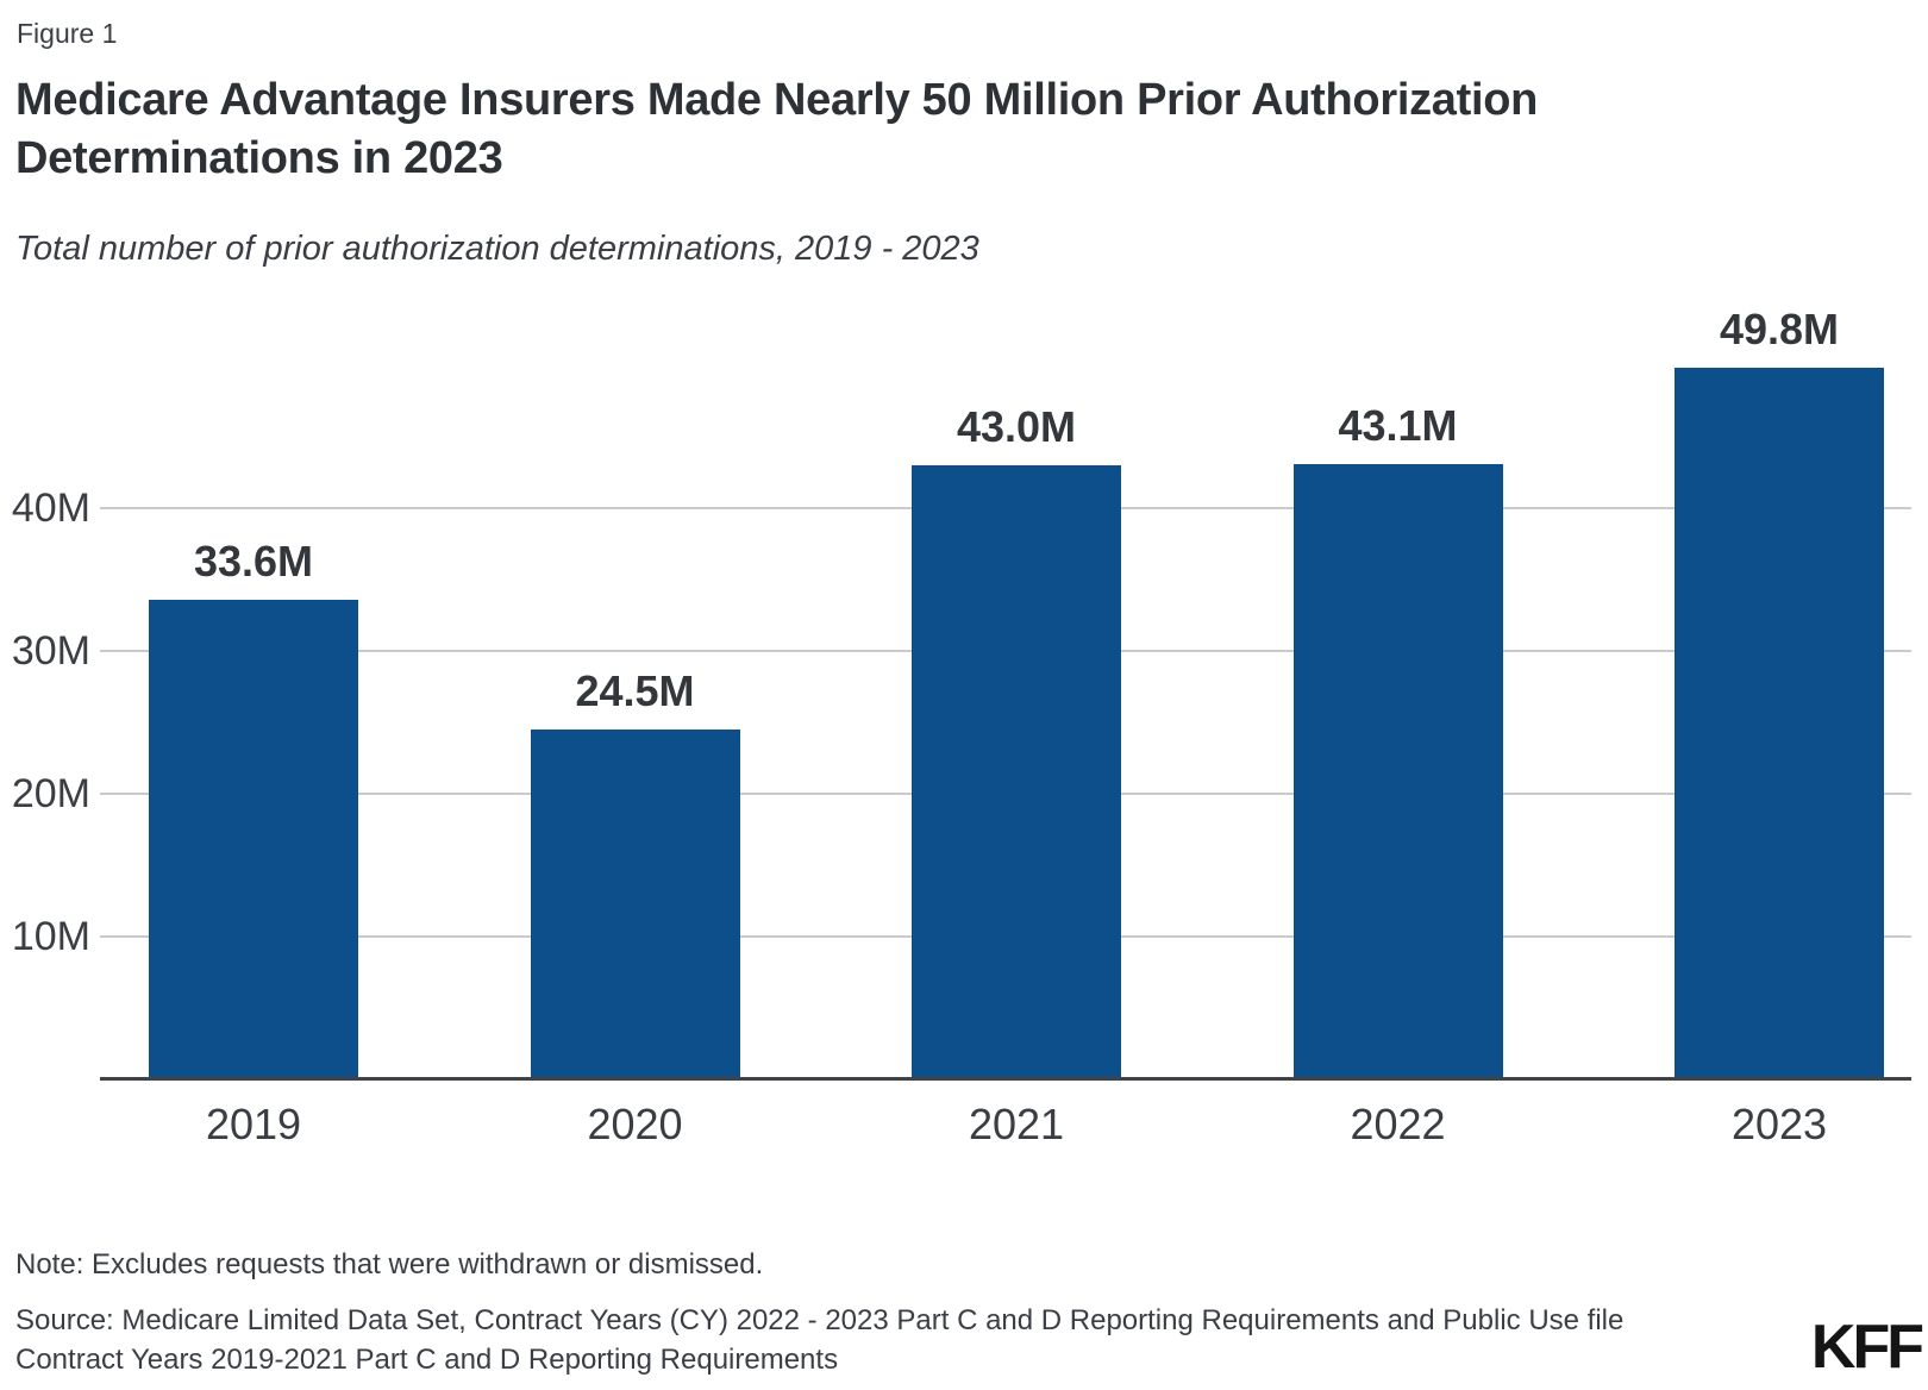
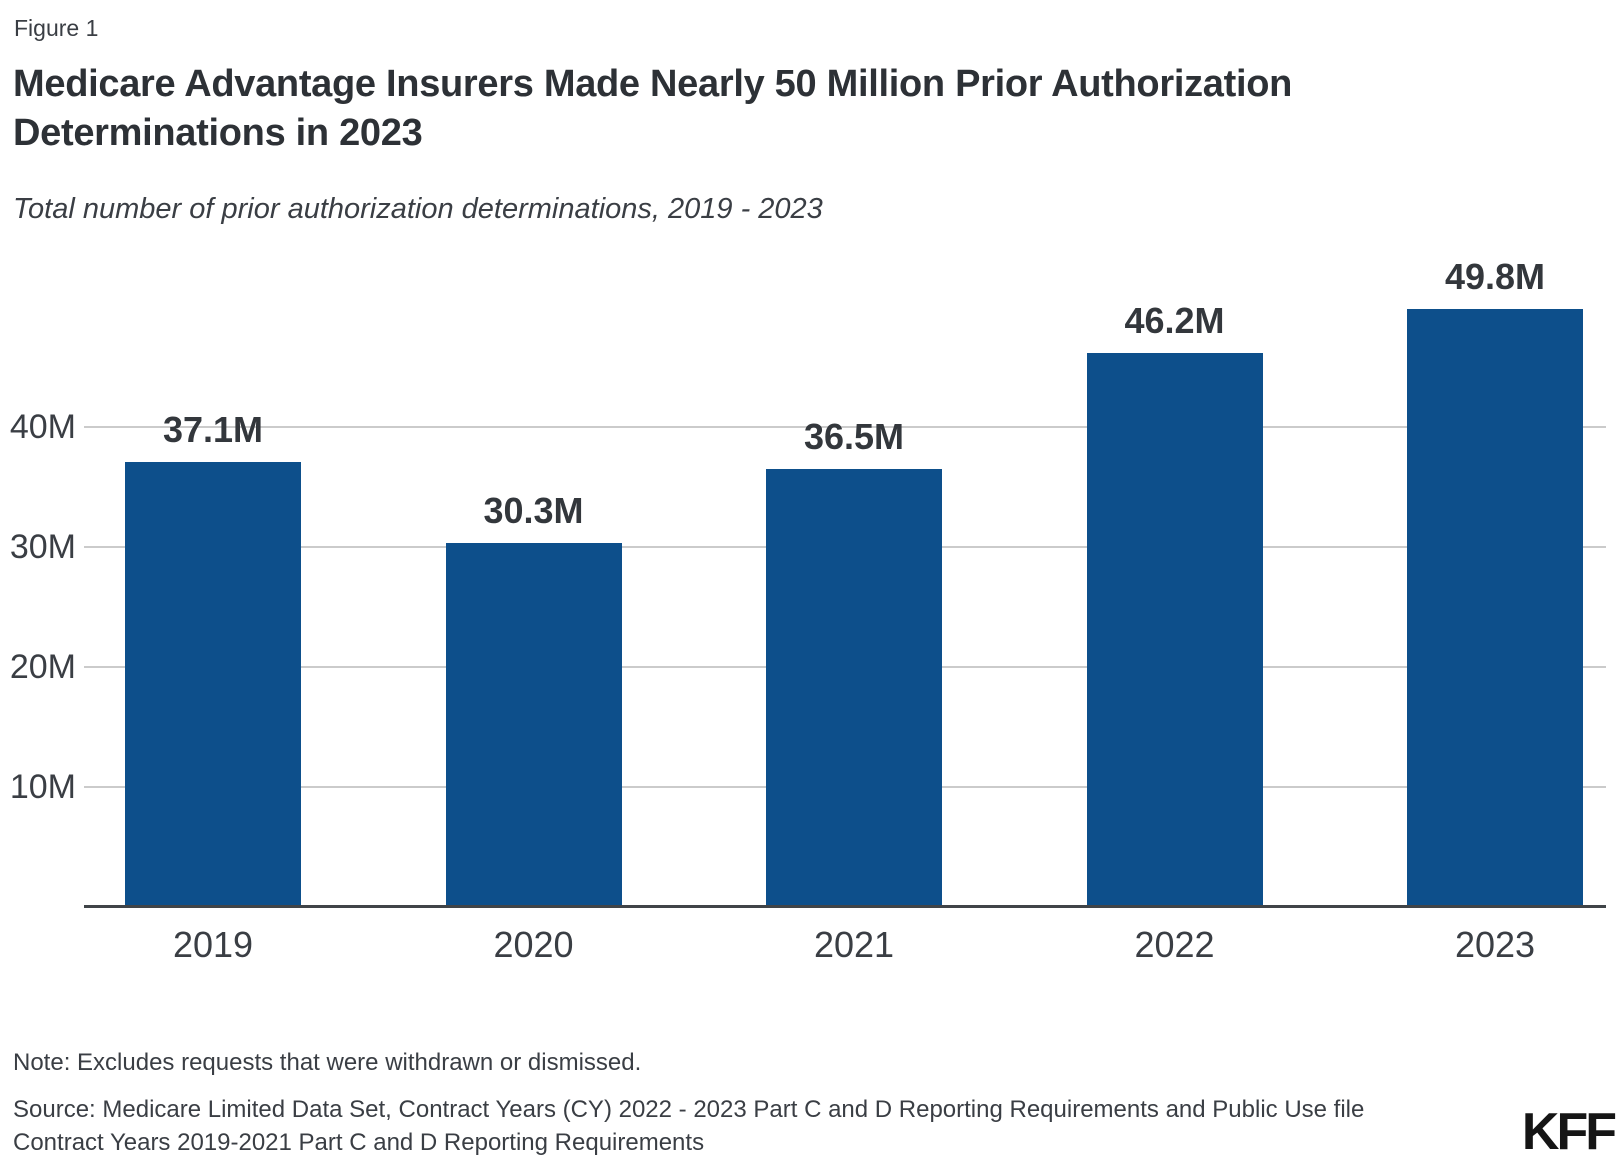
2019: 33.6M -> 37.1M
2020: 24.5M -> 30.3M
2021: 43.0M -> 36.5M
2022: 43.1M -> 46.2M
